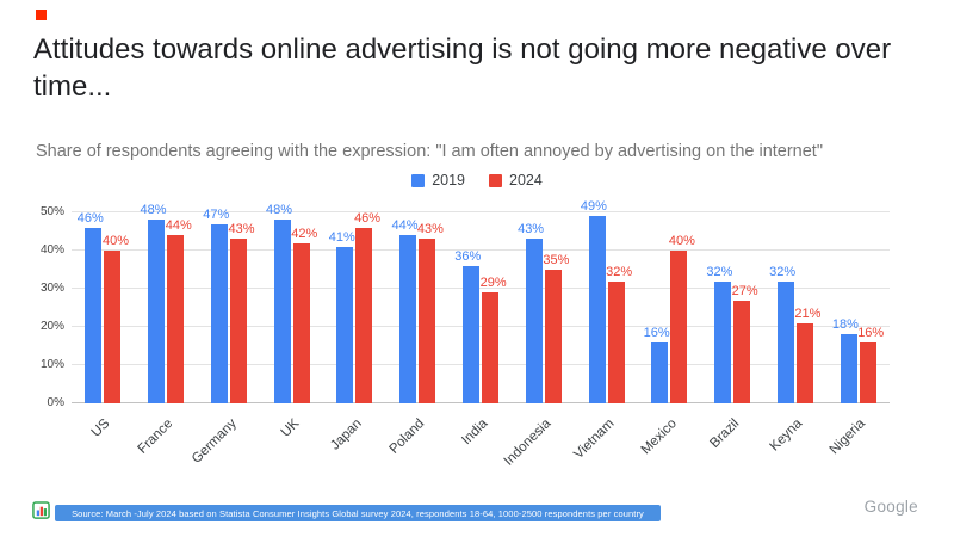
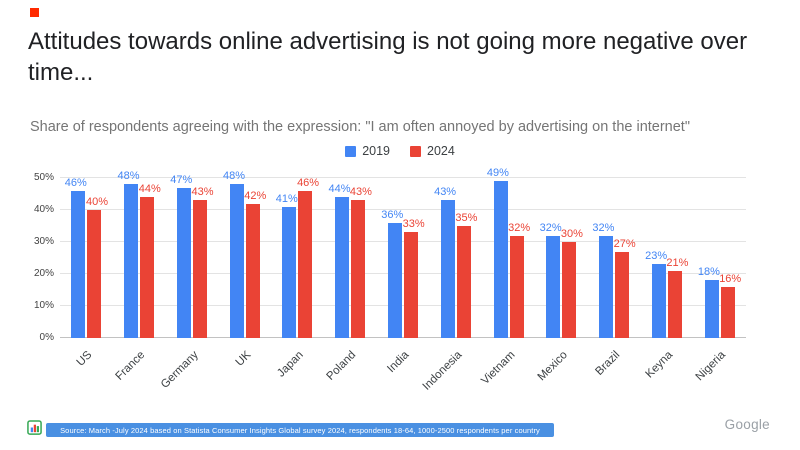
2024/India: 29% -> 33%
2019/Mexico: 16% -> 32%
2024/Mexico: 40% -> 30%
2019/Keyna: 32% -> 23%
